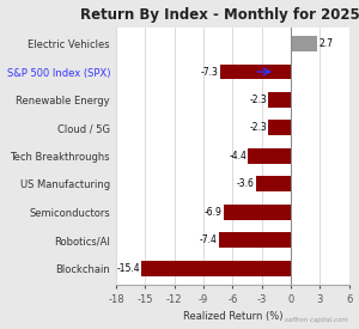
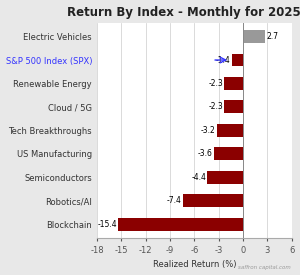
S&P 500 Index (SPX): -7.3 -> -1.4
Tech Breakthroughs: -4.4 -> -3.2
Semiconductors: -6.9 -> -4.4
